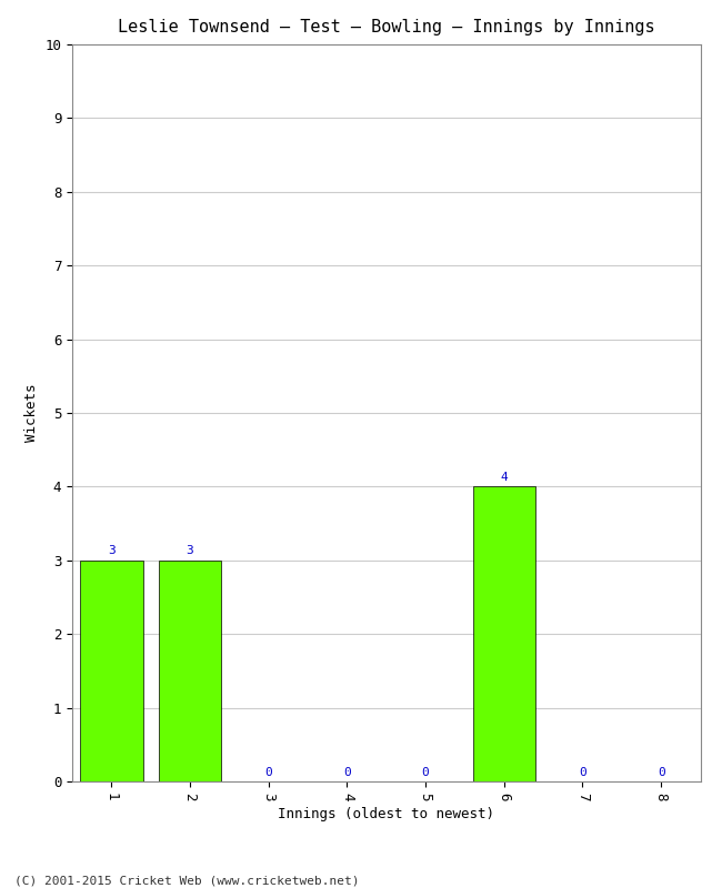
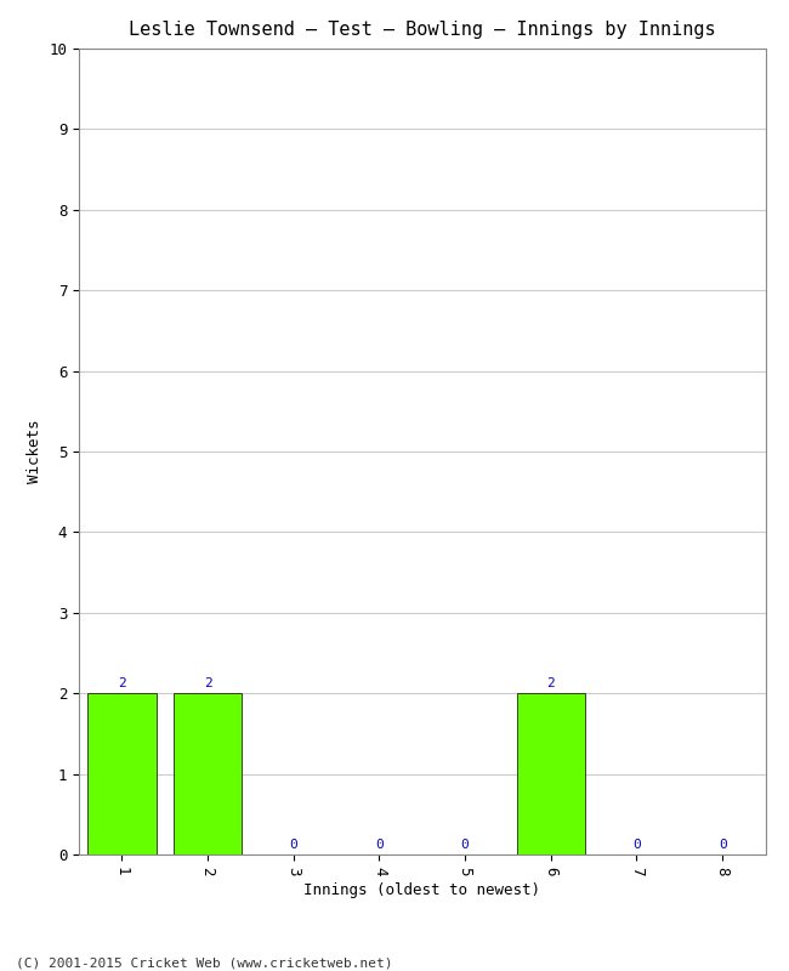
1: 3 -> 2
2: 3 -> 2
6: 4 -> 2
